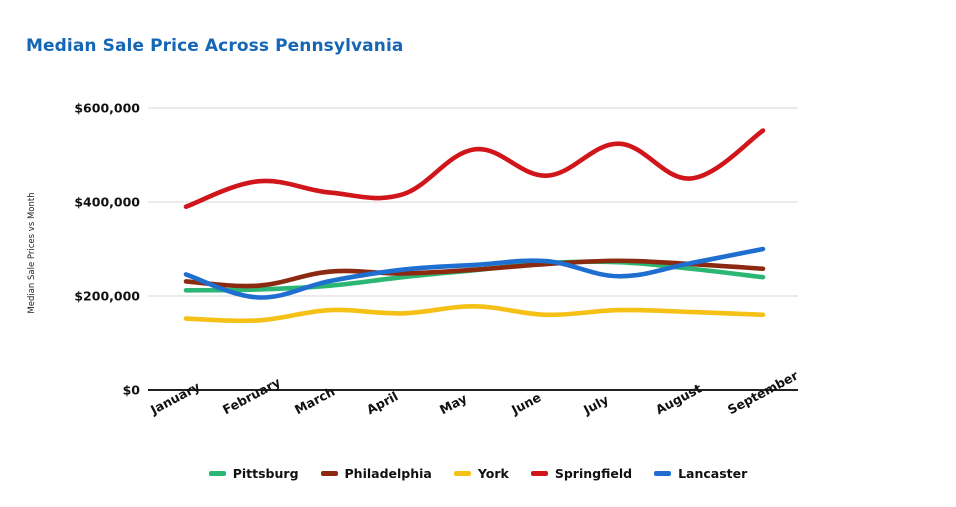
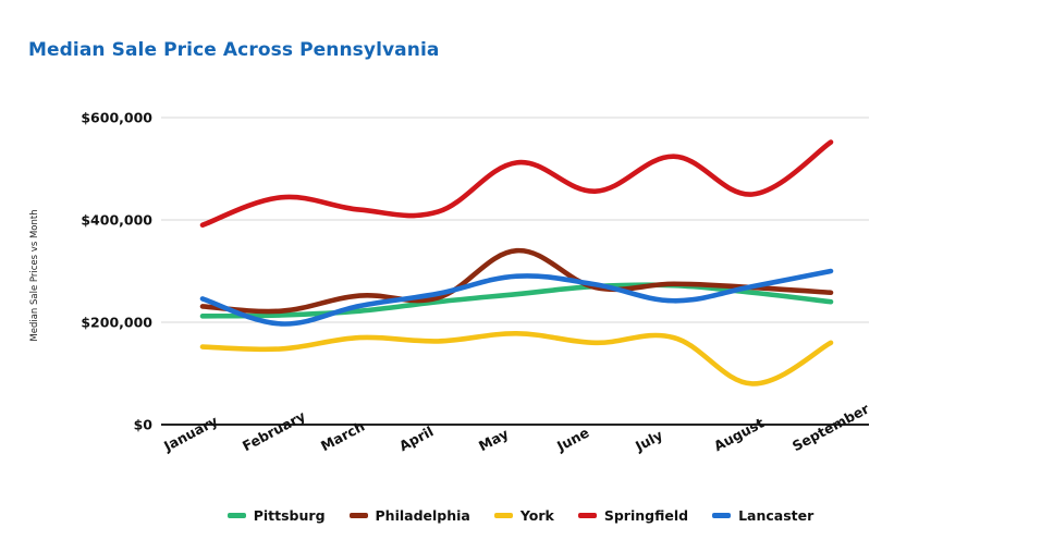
Philadelphia/May: $260000 -> $340000
Lancaster/May: $270000 -> $290000
York/August: $170000 -> $80000
